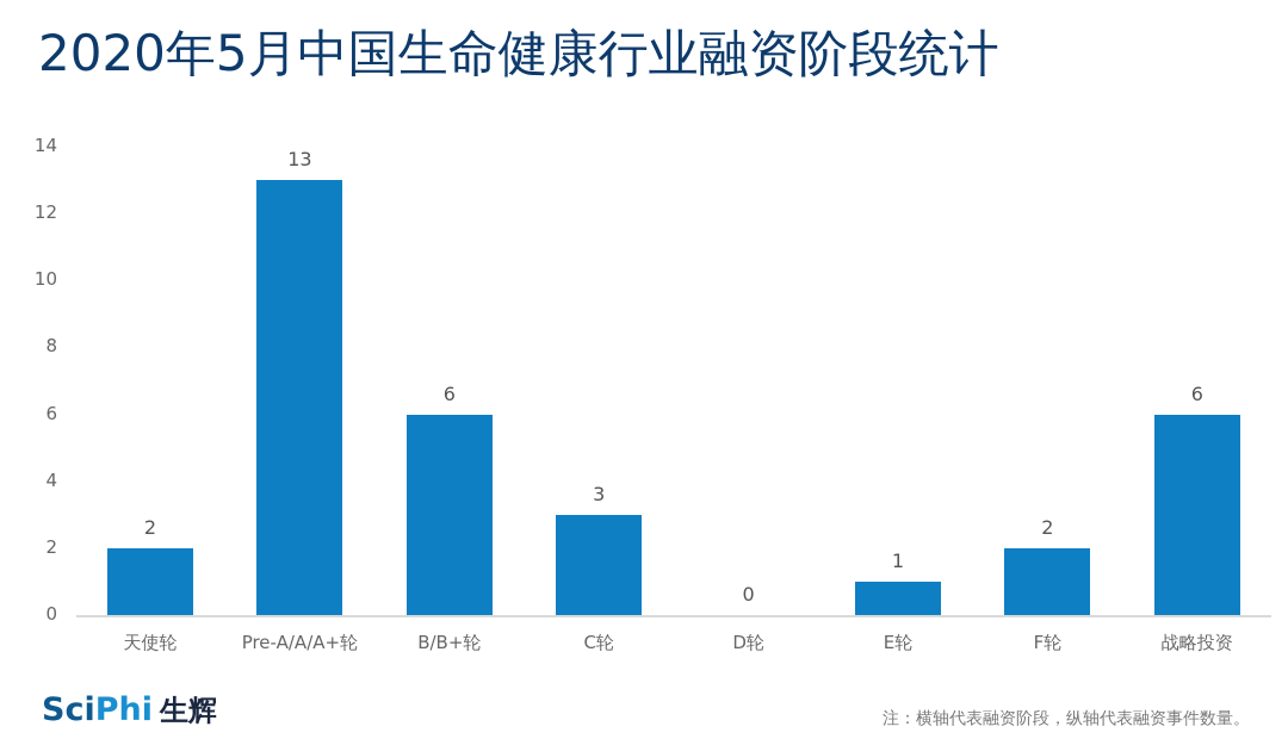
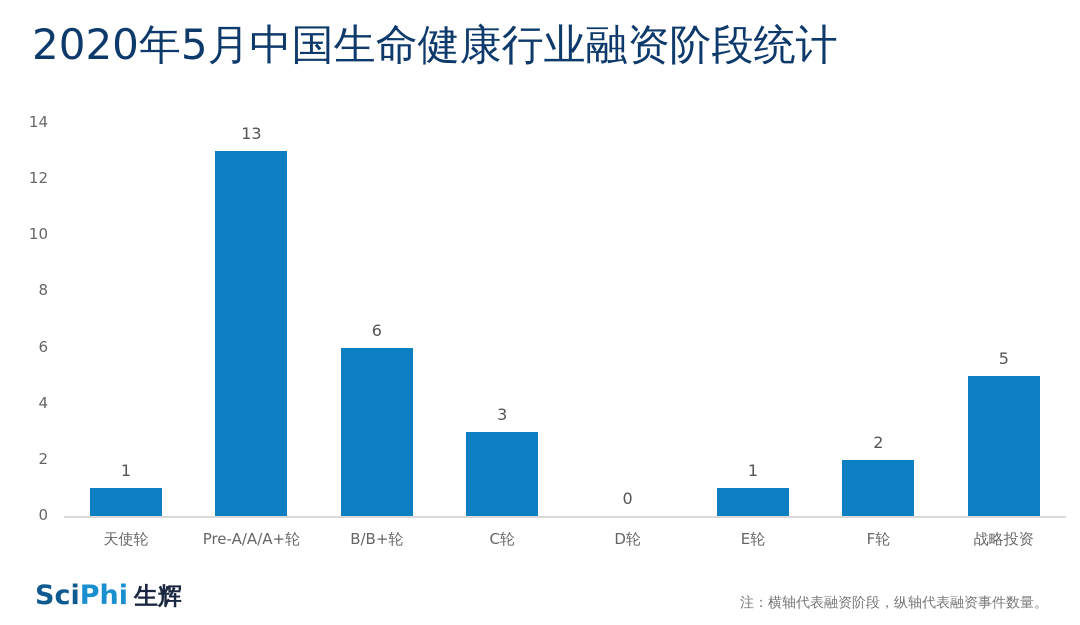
天使轮: 2 -> 1
战略投资: 6 -> 5
